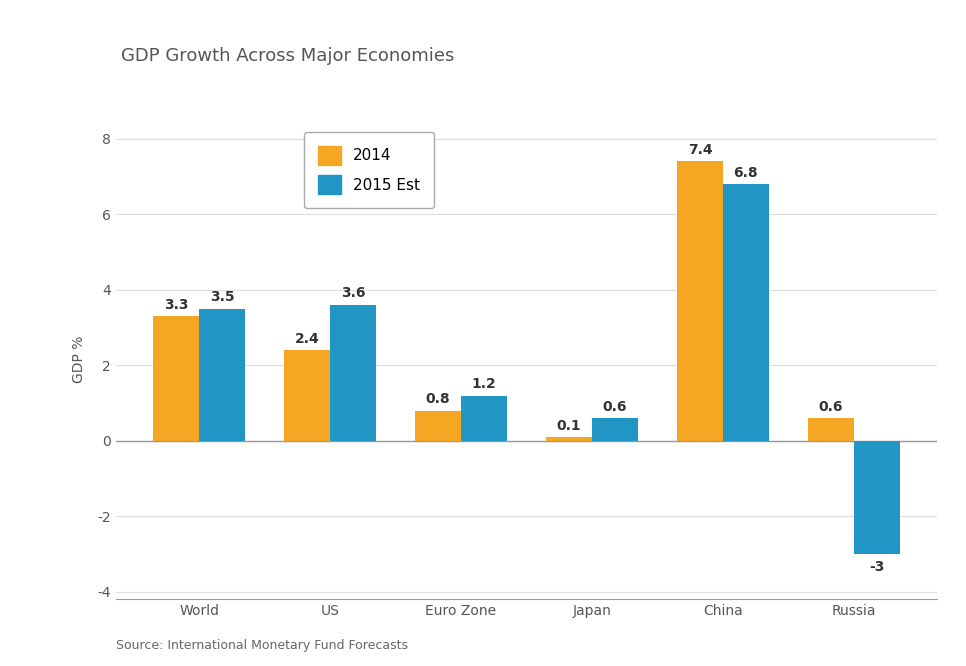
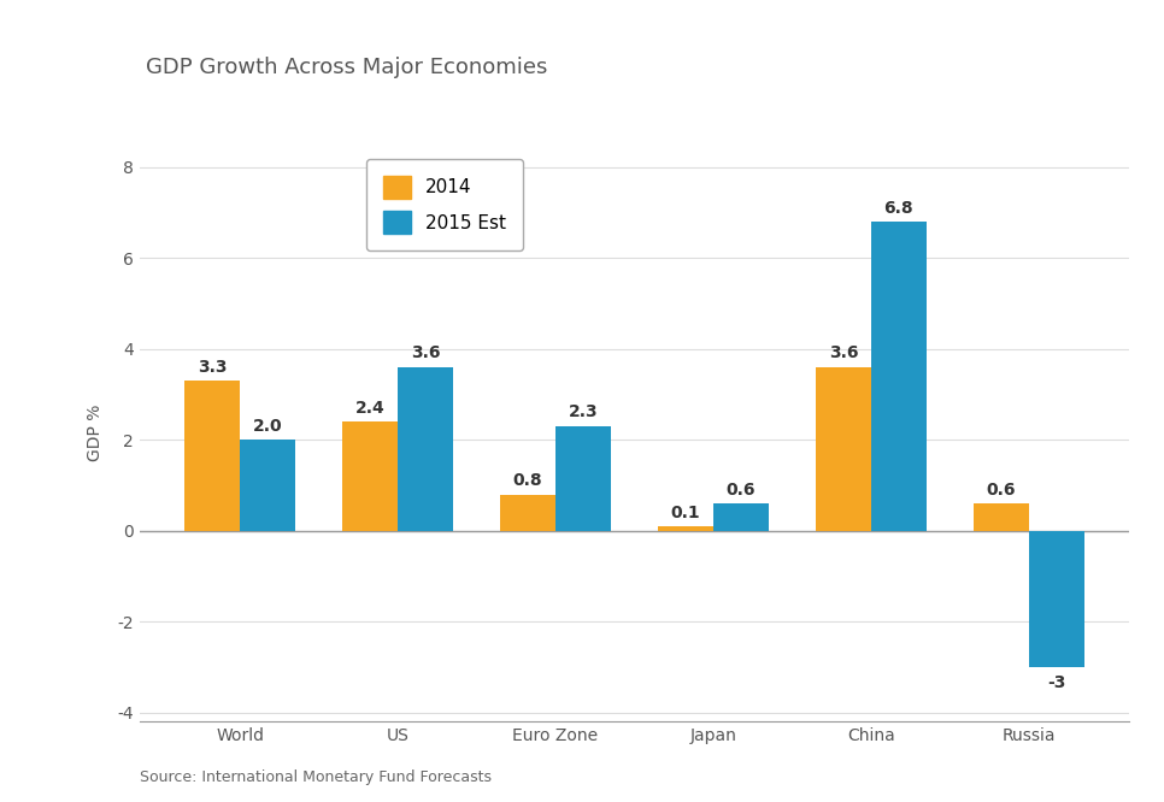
2015 Est/World: 3.5 -> 2.0
2015 Est/Euro Zone: 1.2 -> 2.3
2014/China: 7.4 -> 3.6
